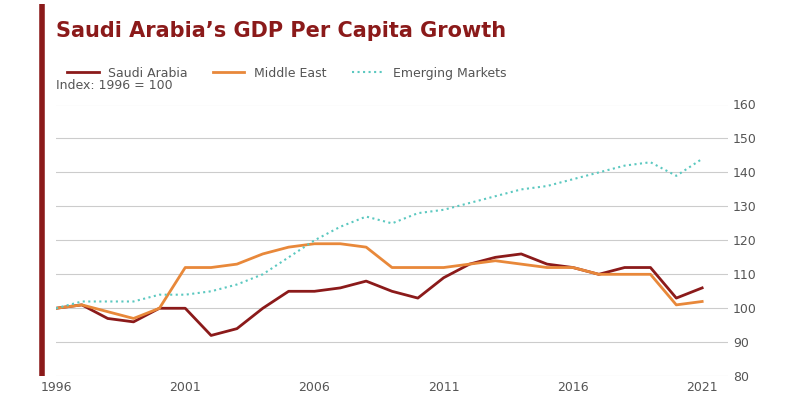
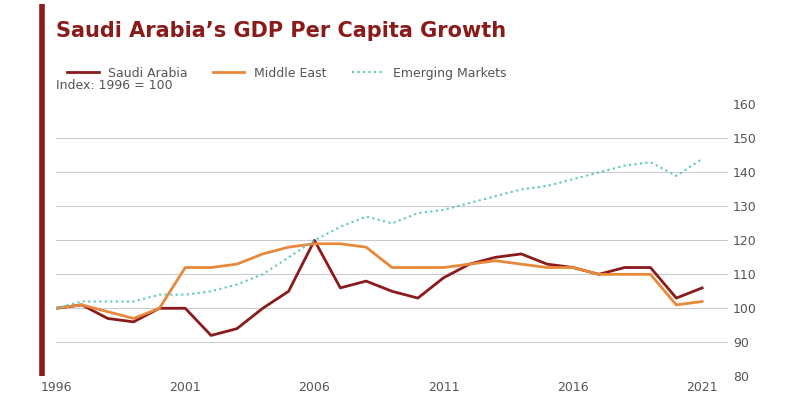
Saudi Arabia/2006: 105 -> 120
